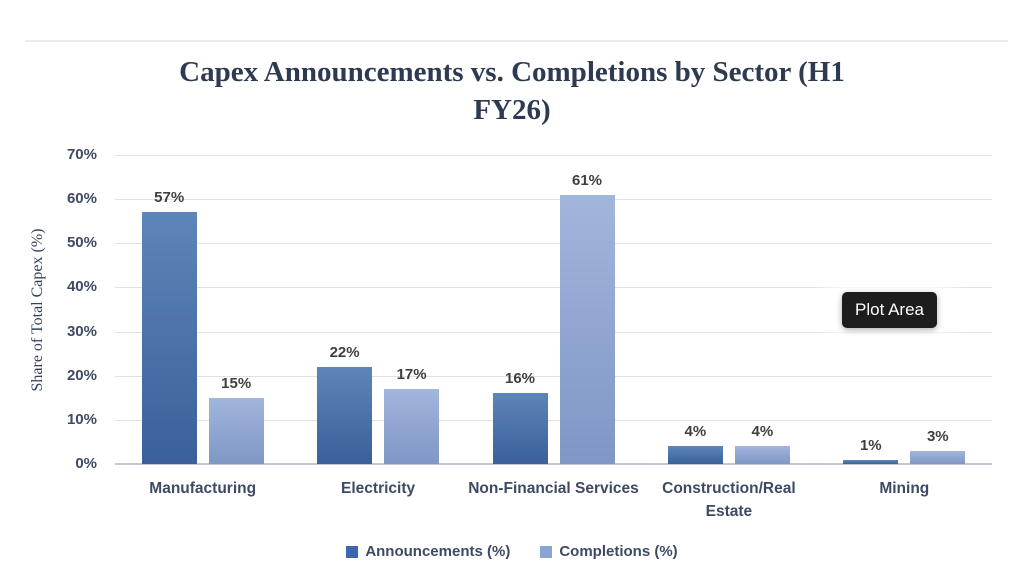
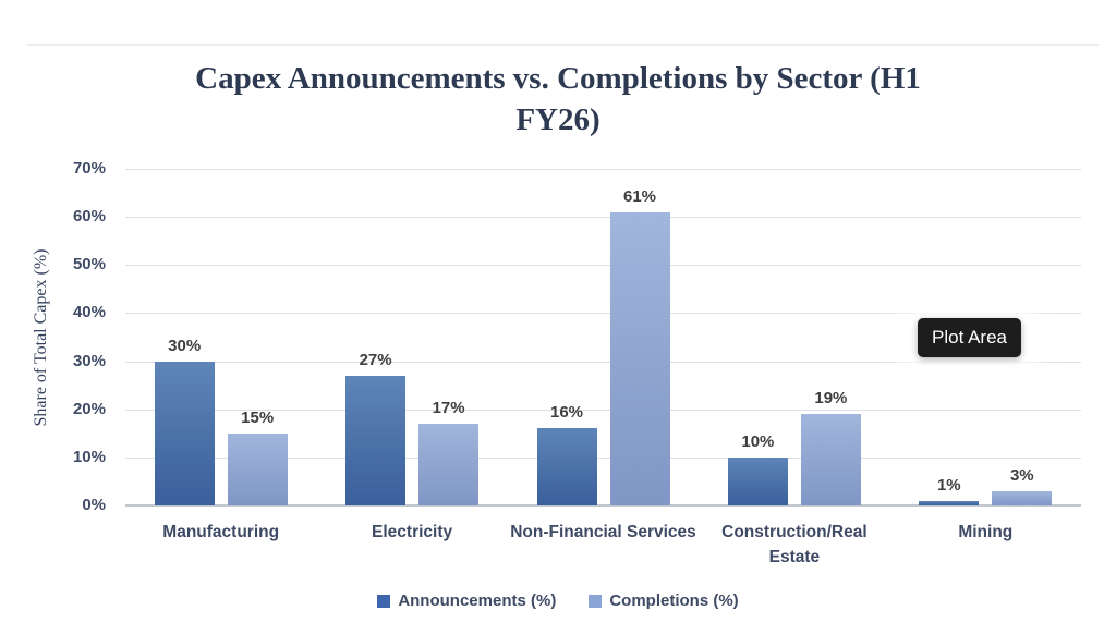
Announcements (%)/Manufacturing: 57% -> 30%
Announcements (%)/Electricity: 22% -> 27%
Announcements (%)/Construction/Real Estate: 4% -> 10%
Completions (%)/Construction/Real Estate: 4% -> 19%
